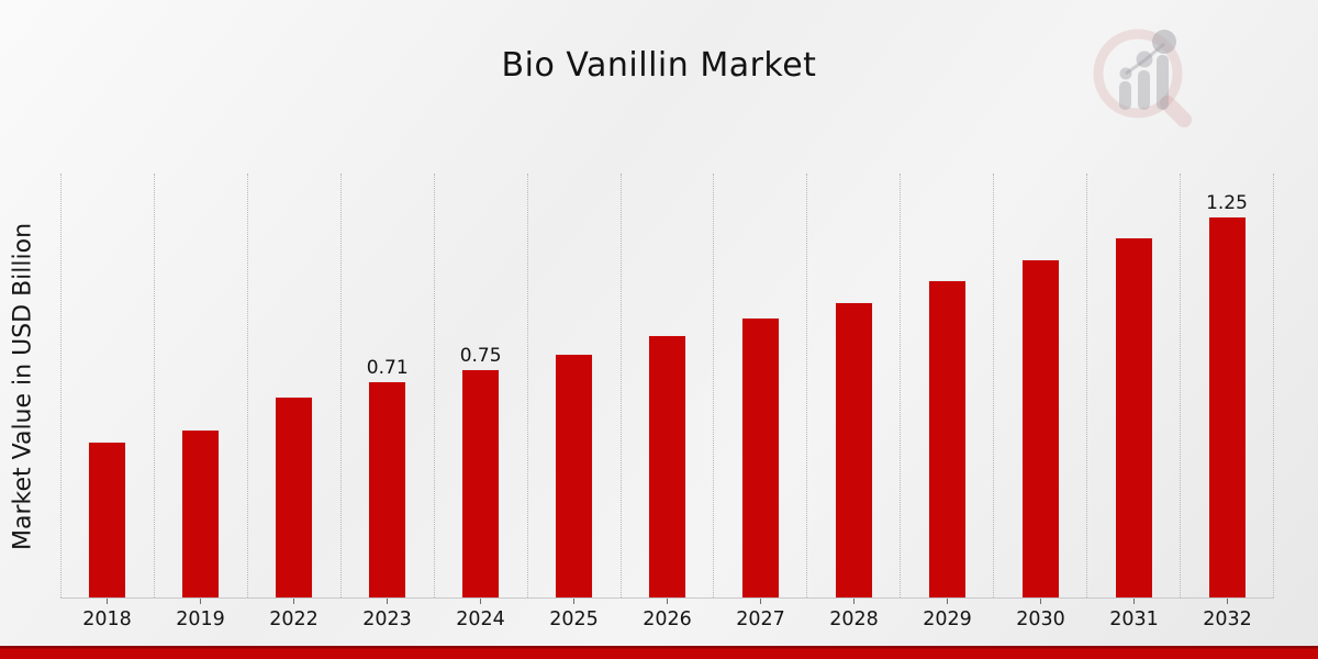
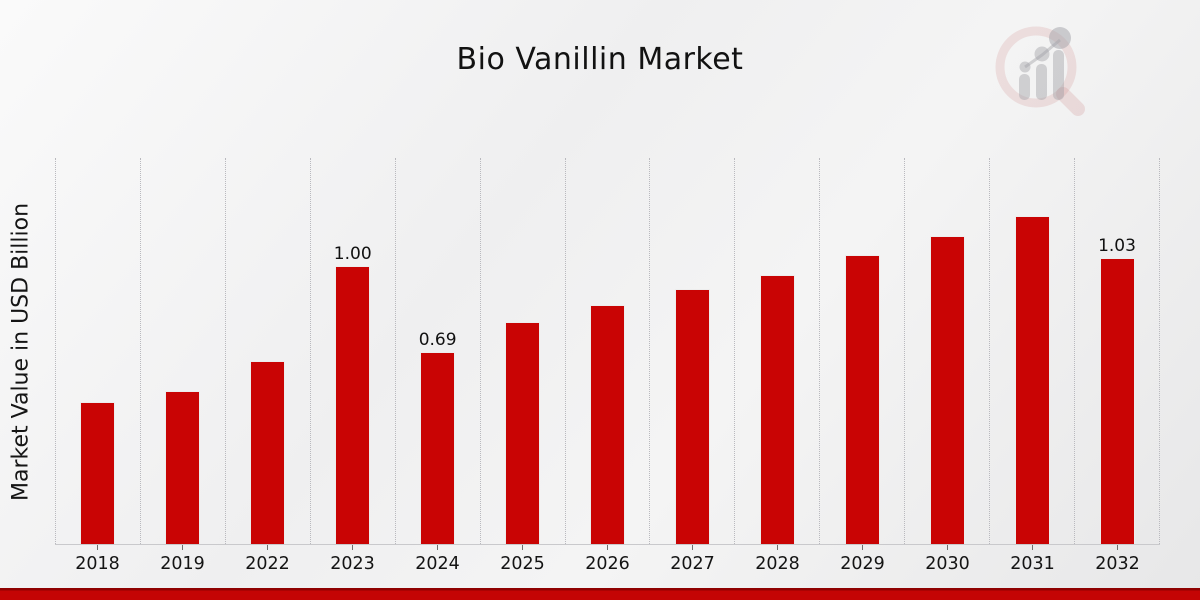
2023: 0.71 -> 1.00
2024: 0.75 -> 0.69
2032: 1.25 -> 1.03
